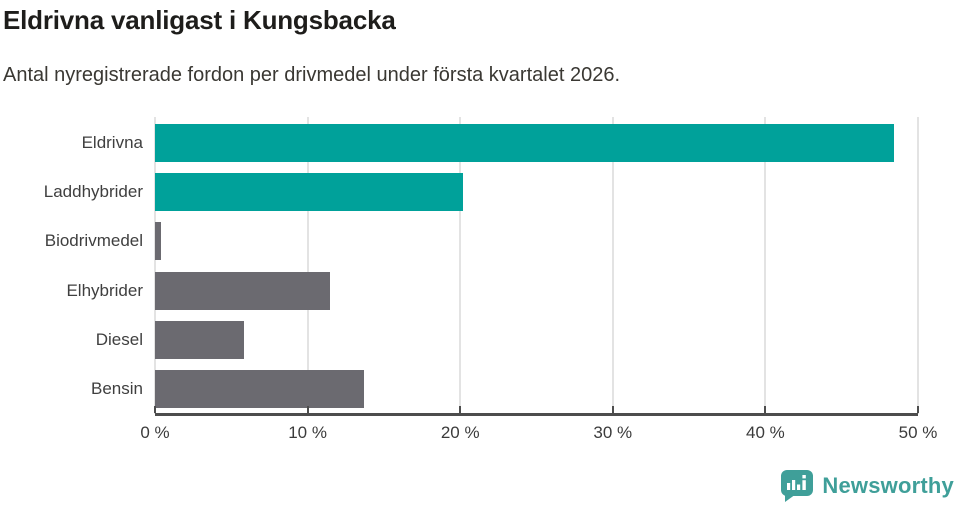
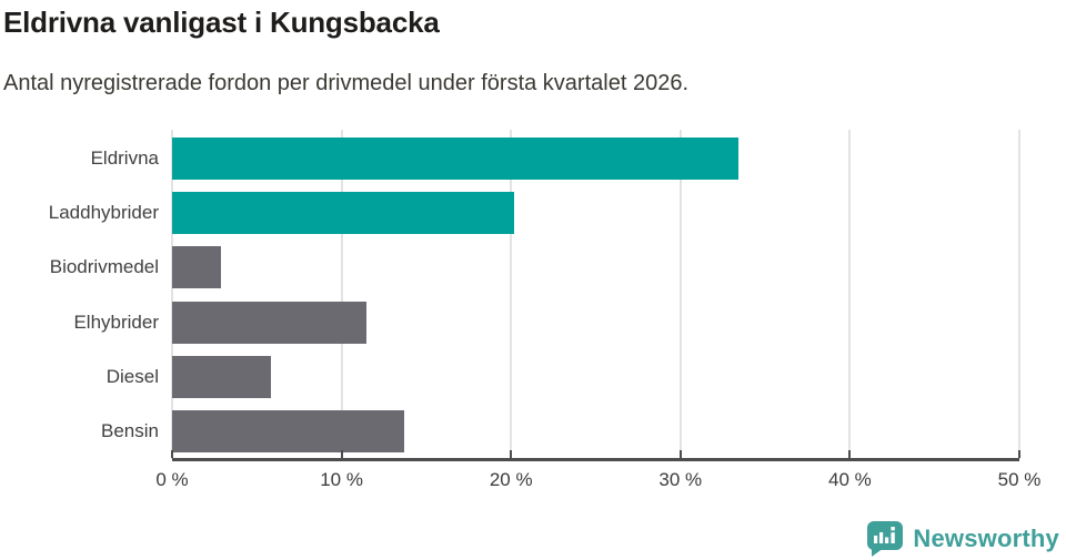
Eldrivna: 48.4% -> 33.4%
Biodrivmedel: 0.4% -> 2.9%
